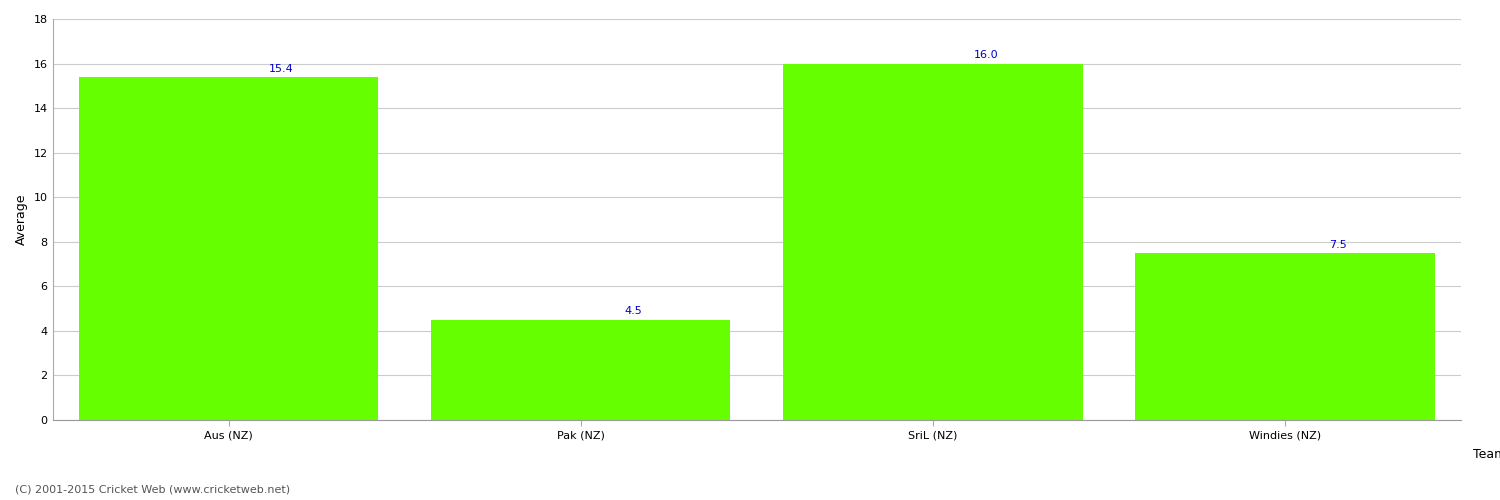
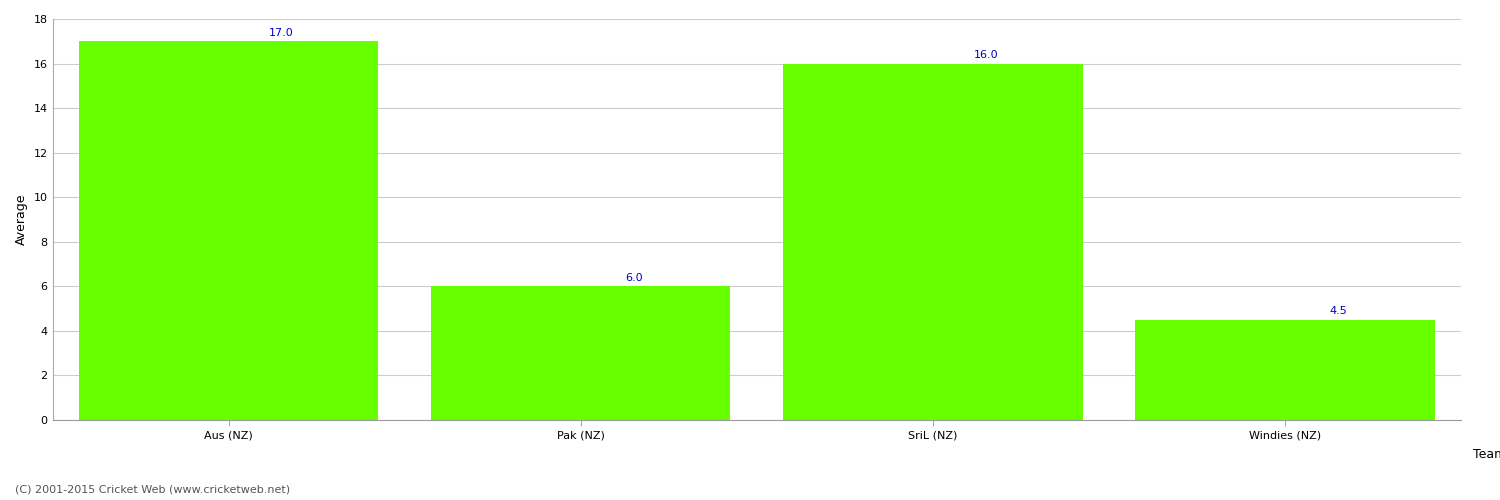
Aus (NZ): 15.4 -> 17.0
Pak (NZ): 4.5 -> 6.0
Windies (NZ): 7.5 -> 4.5
